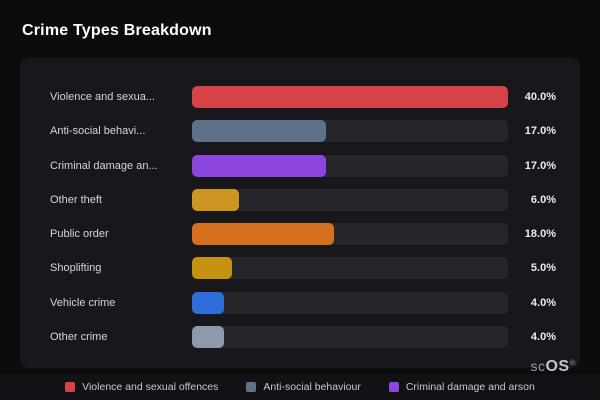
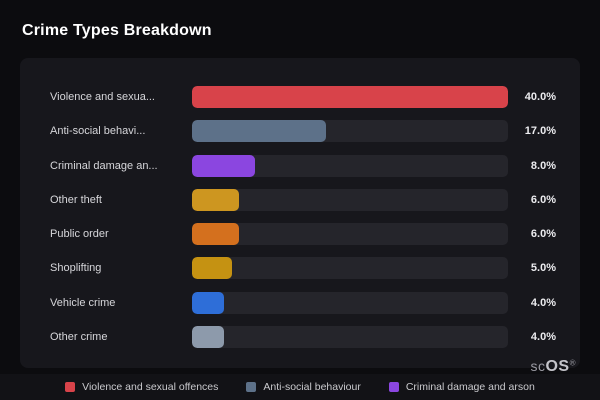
Criminal damage an...: 17.0% -> 8.0%
Public order: 18.0% -> 6.0%
